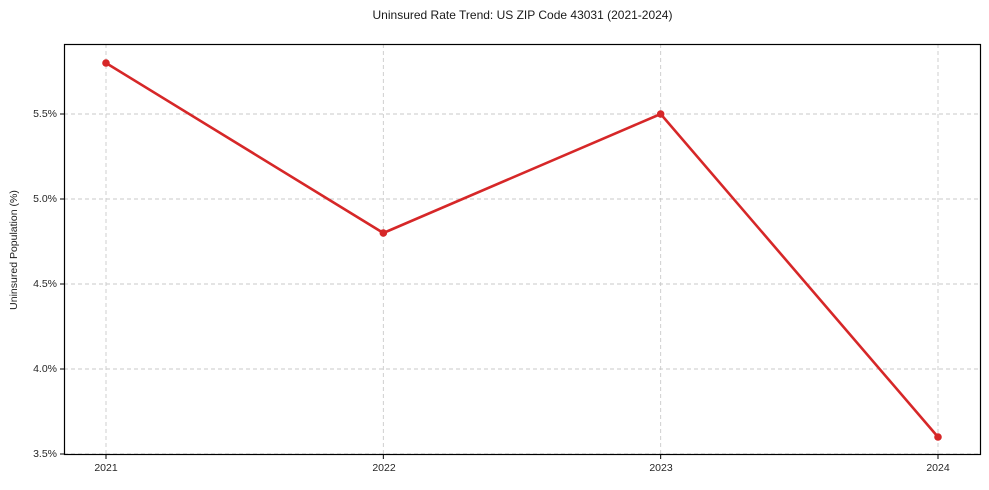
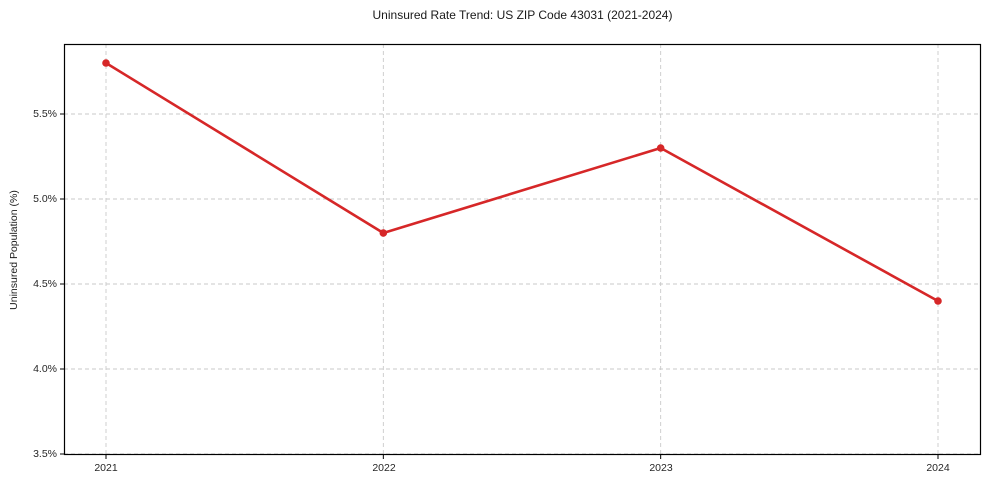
2023: 5.5% -> 5.3%
2024: 3.6% -> 4.4%
